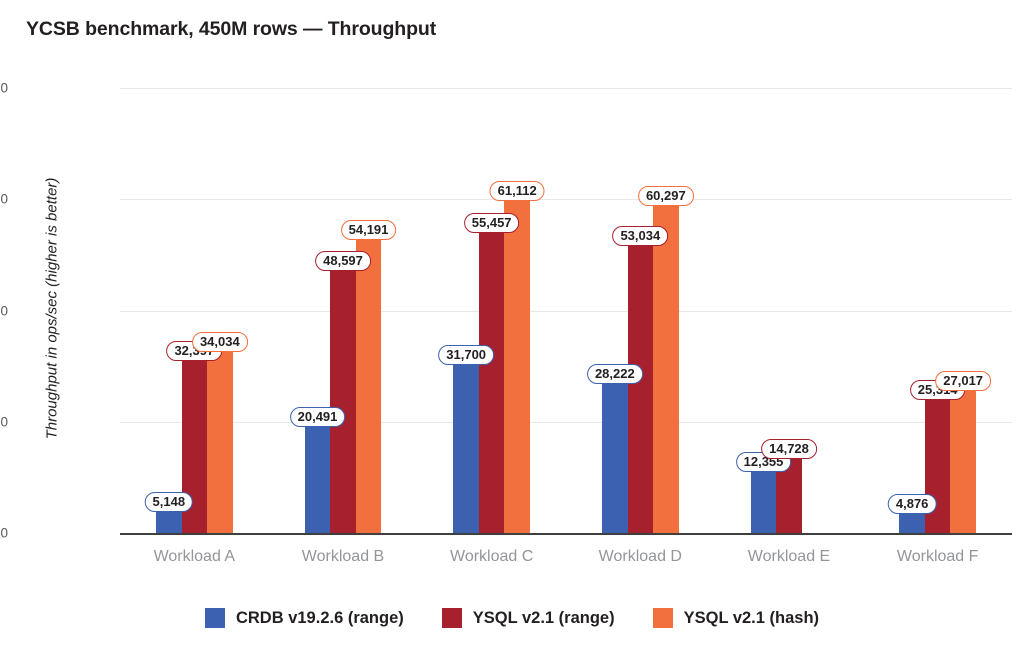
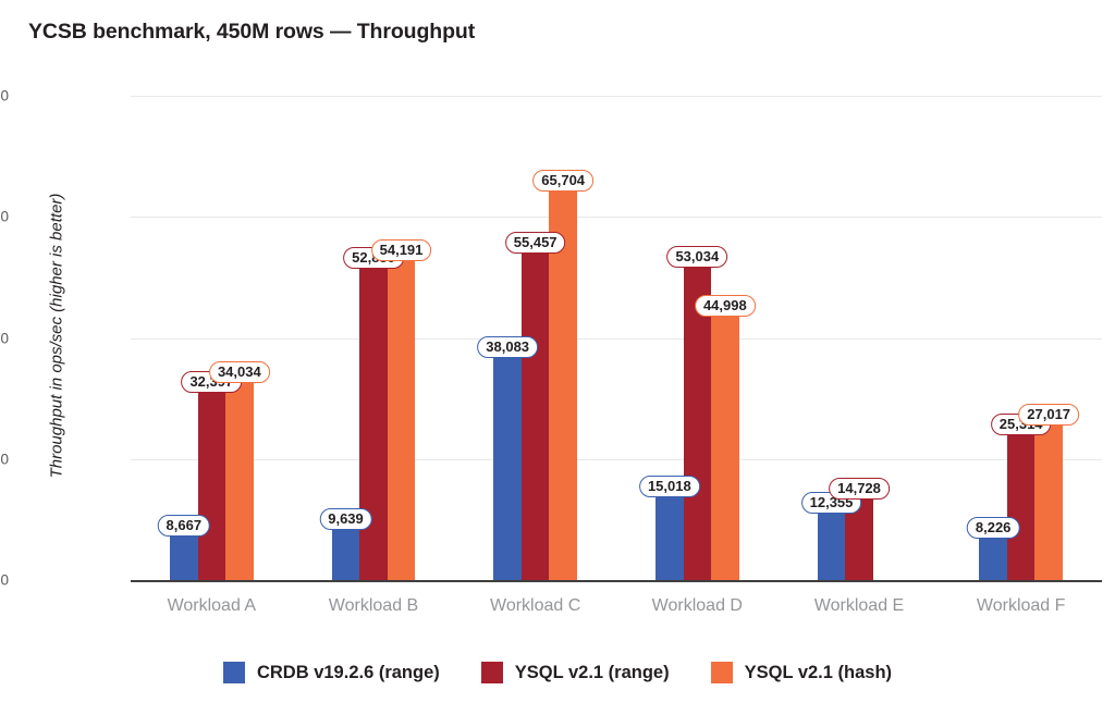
CRDB v19.2.6 (range)/Workload A: 5,148 -> 8,667
CRDB v19.2.6 (range)/Workload B: 20,491 -> 9,639
YSQL v2.1 (range)/Workload B: 48,597 -> 52,880
CRDB v19.2.6 (range)/Workload C: 31,700 -> 38,083
YSQL v2.1 (hash)/Workload C: 61,112 -> 65,704
CRDB v19.2.6 (range)/Workload D: 28,222 -> 15,018
YSQL v2.1 (hash)/Workload D: 60,297 -> 44,998
CRDB v19.2.6 (range)/Workload F: 4,876 -> 8,226
